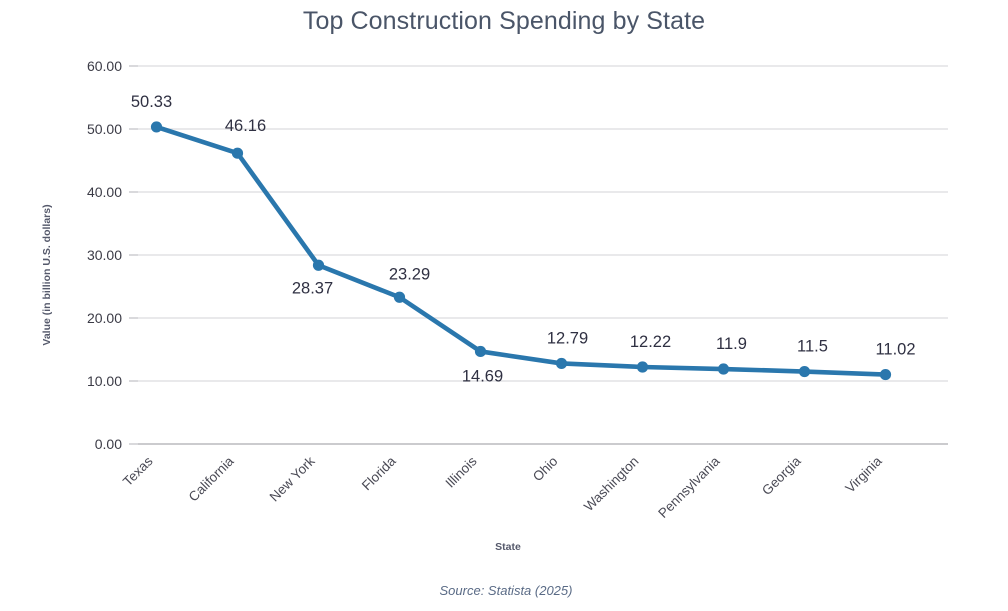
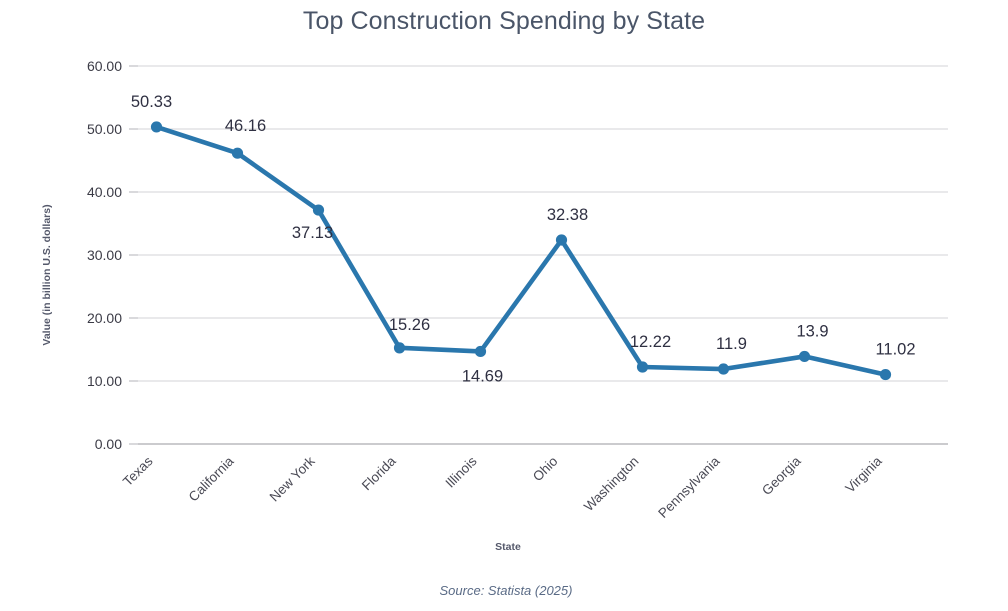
New York: 28.37 -> 37.13
Florida: 23.29 -> 15.26
Ohio: 12.79 -> 32.38
Georgia: 11.5 -> 13.9
